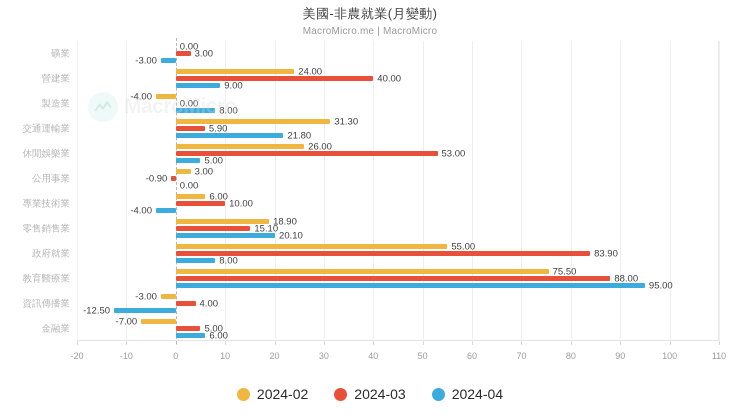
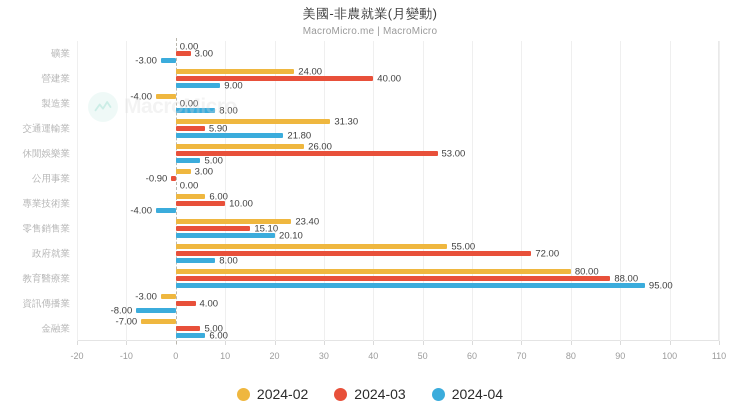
2024-02/零售銷售業: 18.90 -> 23.40
2024-03/政府就業: 83.90 -> 72.00
2024-02/教育醫療業: 75.50 -> 80.00
2024-04/資訊傳播業: -12.50 -> -8.00
